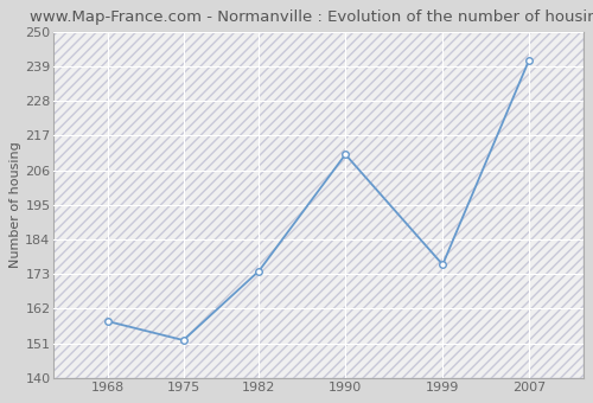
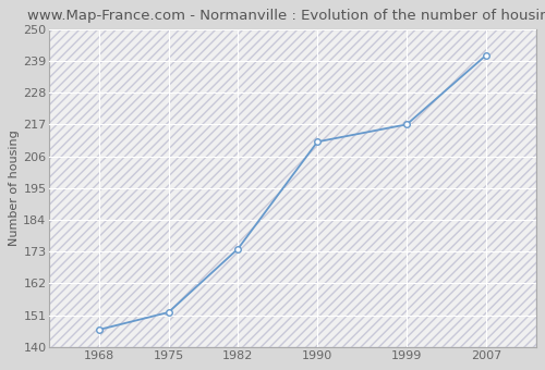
1968: 158 -> 146
1999: 176 -> 217
